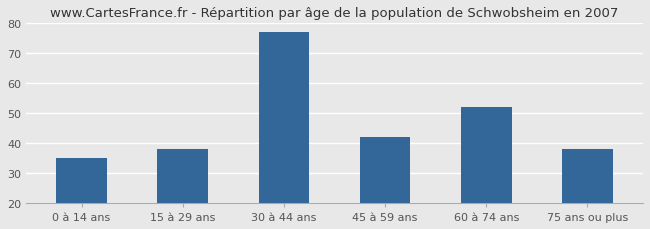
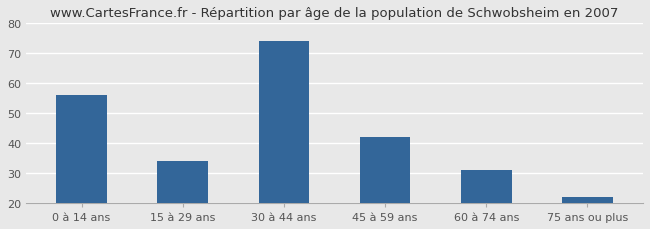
0 à 14 ans: 35 -> 56
15 à 29 ans: 38 -> 34
30 à 44 ans: 77 -> 74
60 à 74 ans: 52 -> 31
75 ans ou plus: 38 -> 22
